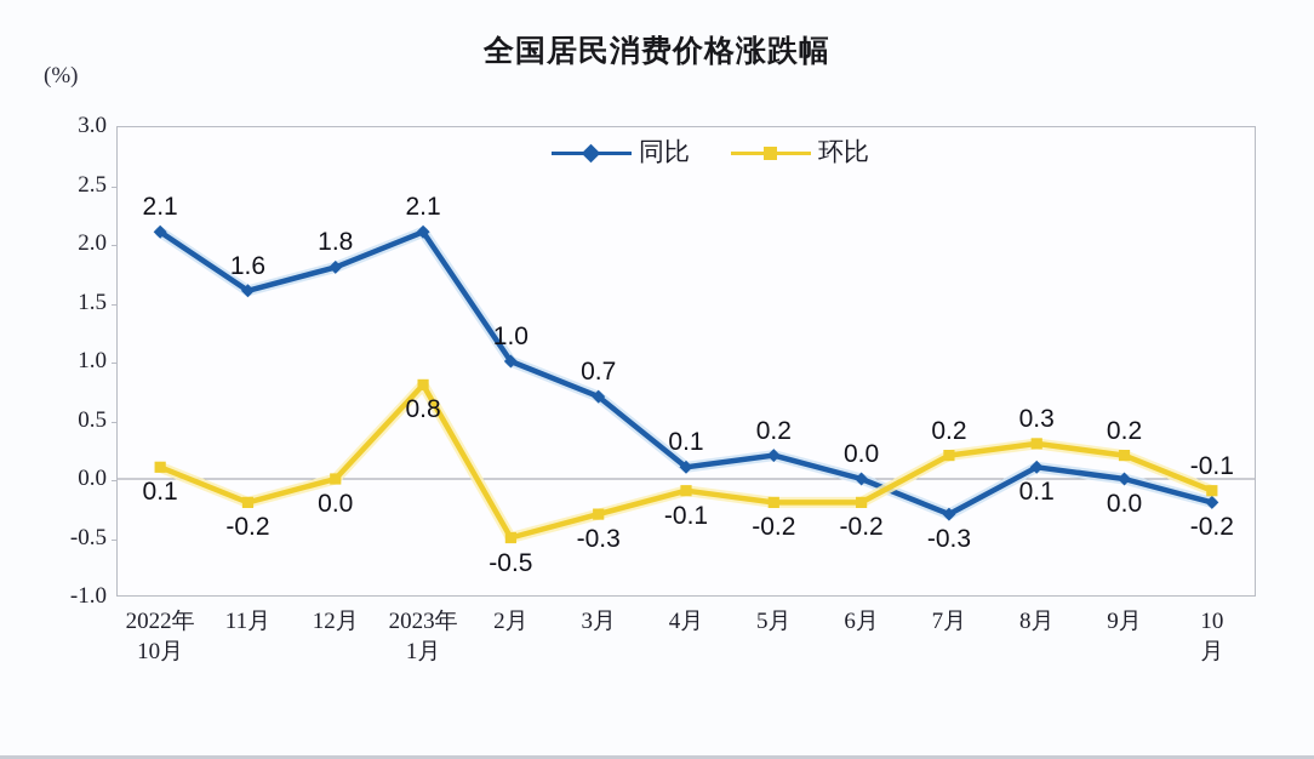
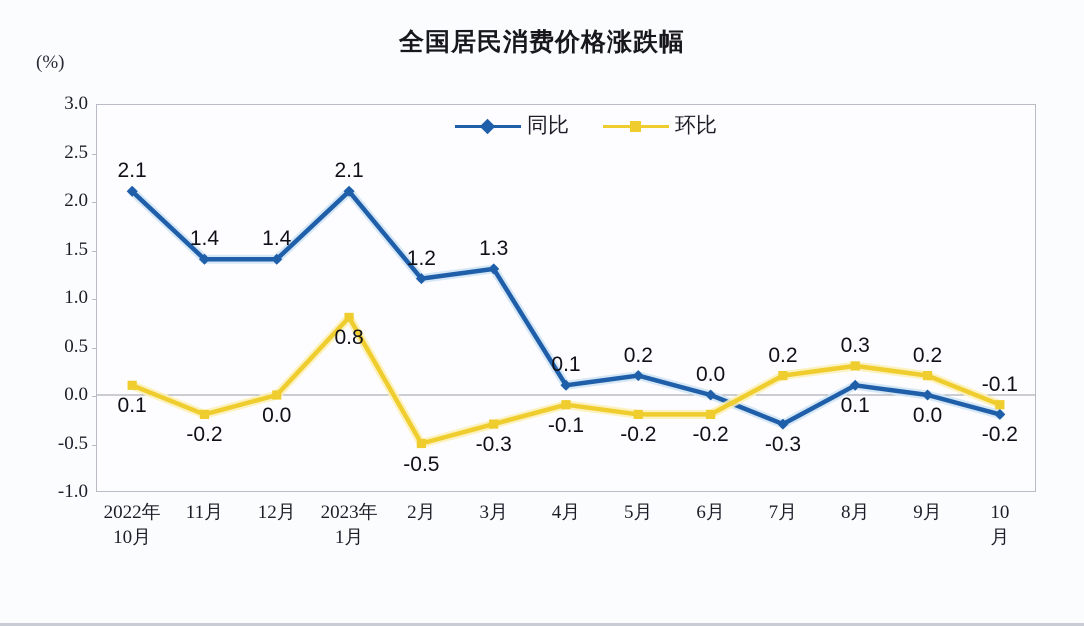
同比/11月: 1.6 -> 1.4
同比/12月: 1.8 -> 1.4
同比/2月: 1.0 -> 1.2
同比/3月: 0.7 -> 1.3
